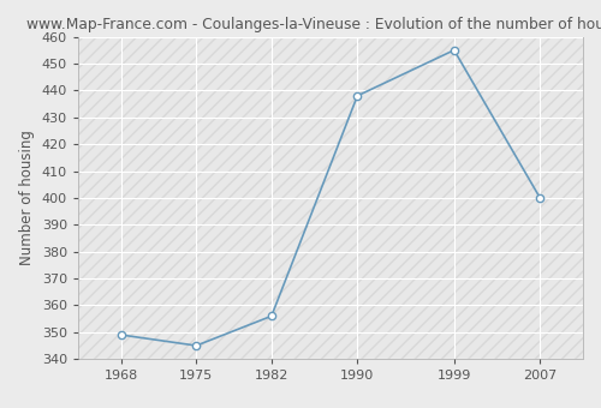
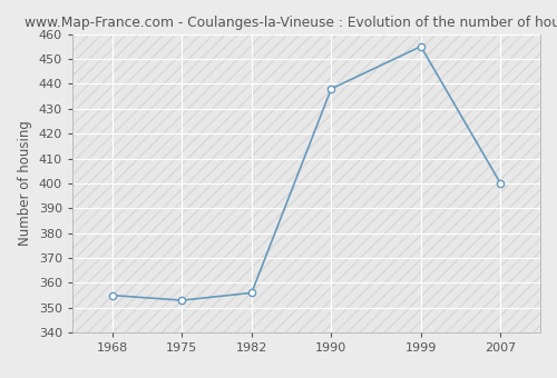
1968: 349 -> 355
1975: 345 -> 353
